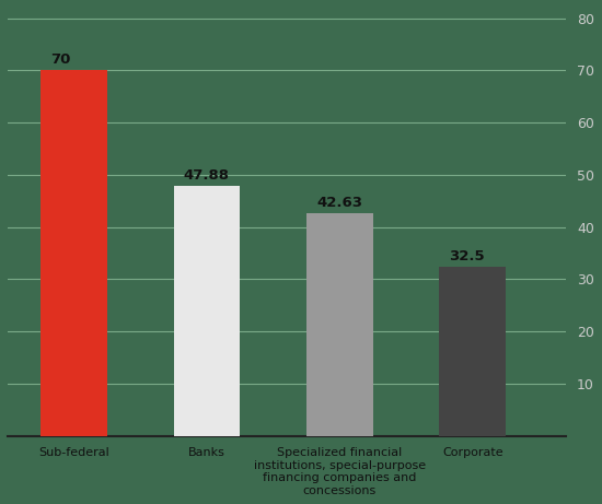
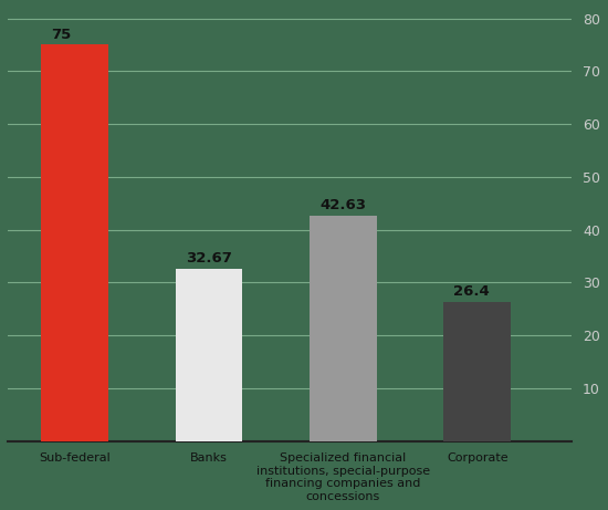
Sub-federal: 70 -> 75
Banks: 47.88 -> 32.67
Corporate: 32.5 -> 26.4
